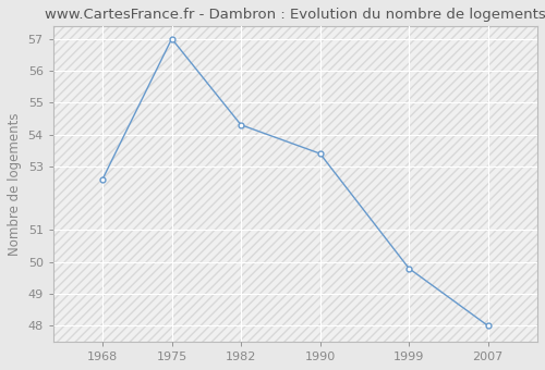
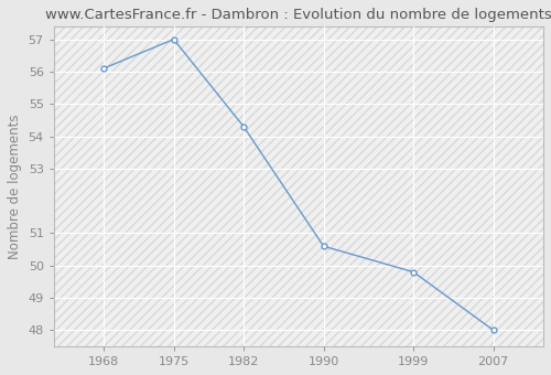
1968: 52.6 -> 56.1
1990: 53.4 -> 50.6
